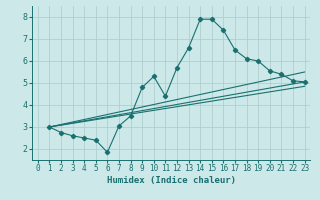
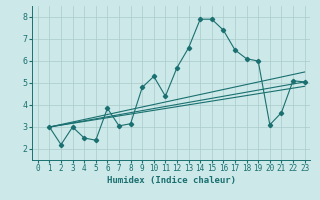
2: 2.75 -> 2.20
3: 2.60 -> 3.00
6: 1.85 -> 3.85
8: 3.50 -> 3.15
20: 5.55 -> 3.10
21: 5.40 -> 3.65
